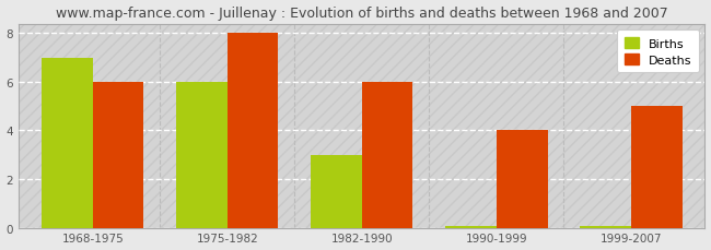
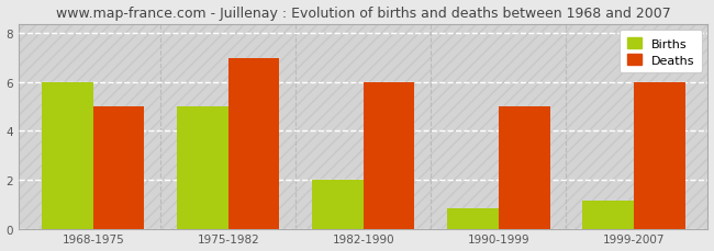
Births/1968-1975: 7.00 -> 6.00
Deaths/1968-1975: 6 -> 5
Births/1975-1982: 6.00 -> 5.00
Deaths/1975-1982: 8 -> 7
Births/1982-1990: 3.00 -> 2.00
Births/1990-1999: 0.08 -> 0.85
Deaths/1990-1999: 4 -> 5
Births/1999-2007: 0.08 -> 1.15
Deaths/1999-2007: 5 -> 6
